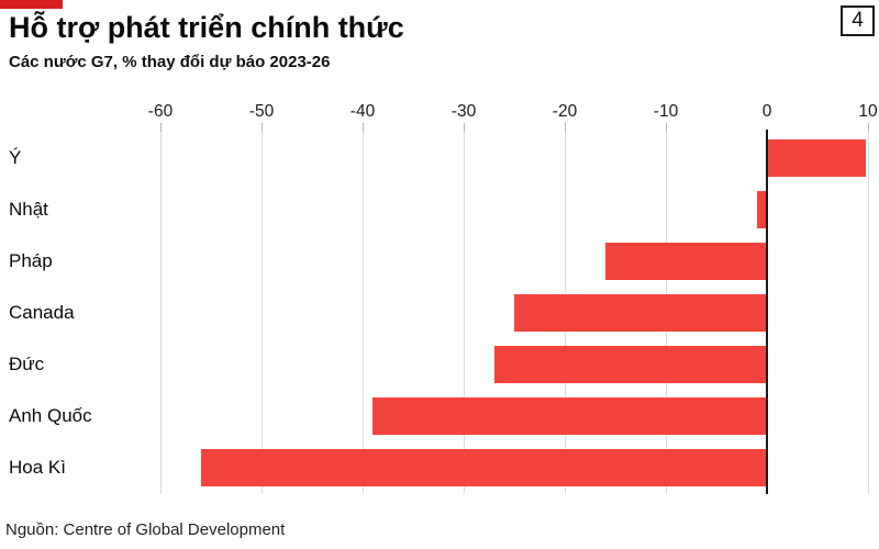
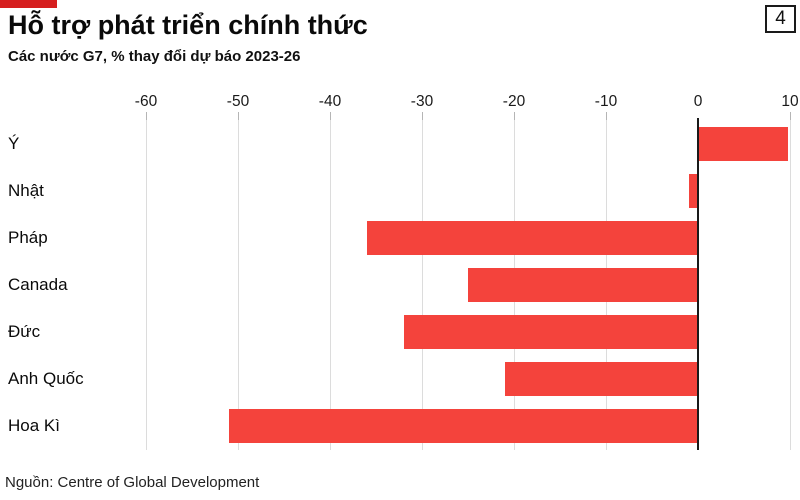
Pháp: -16 -> -36
Đức: -27 -> -32
Anh Quốc: -39 -> -21
Hoa Kì: -56 -> -51
